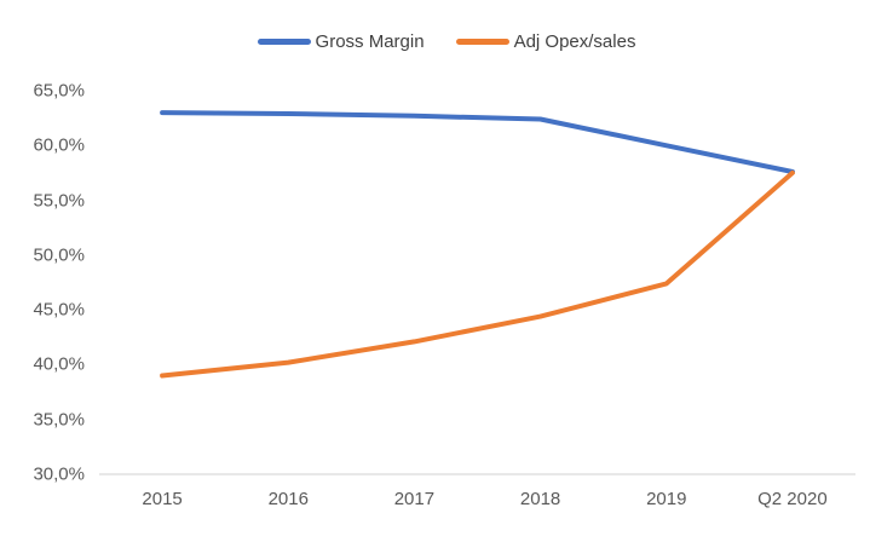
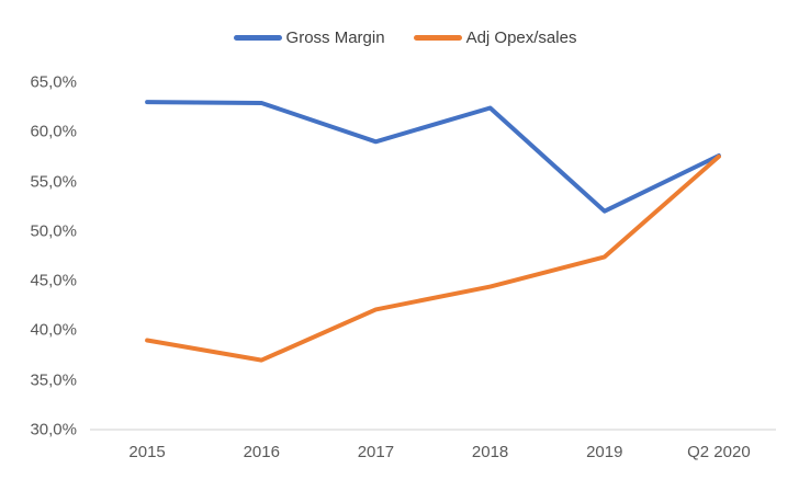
Adj Opex/sales/2016: 40% -> 37%
Gross Margin/2017: 63% -> 59%
Gross Margin/2019: 60% -> 52%
